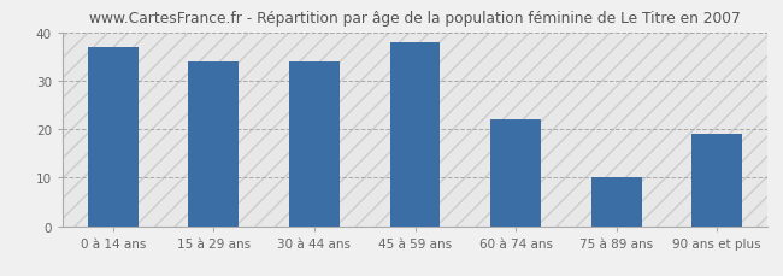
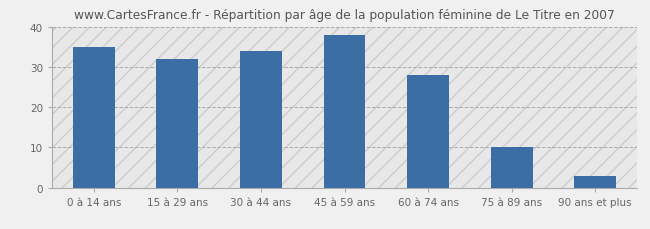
0 à 14 ans: 37 -> 35
15 à 29 ans: 34 -> 32
60 à 74 ans: 22 -> 28
90 ans et plus: 19 -> 3
